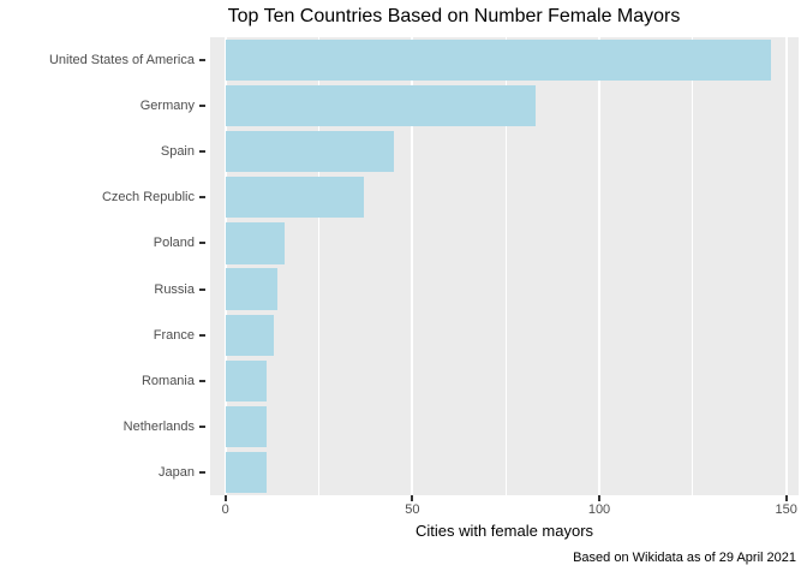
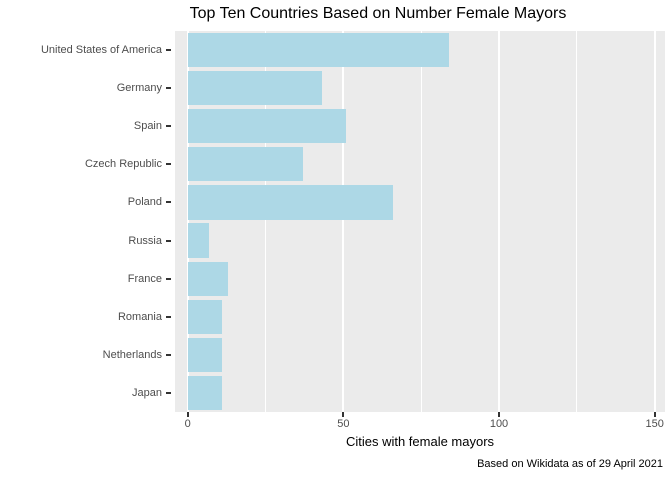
United States of America: 146 -> 84
Germany: 83 -> 43
Spain: 45 -> 51
Poland: 16 -> 66
Russia: 14 -> 7
